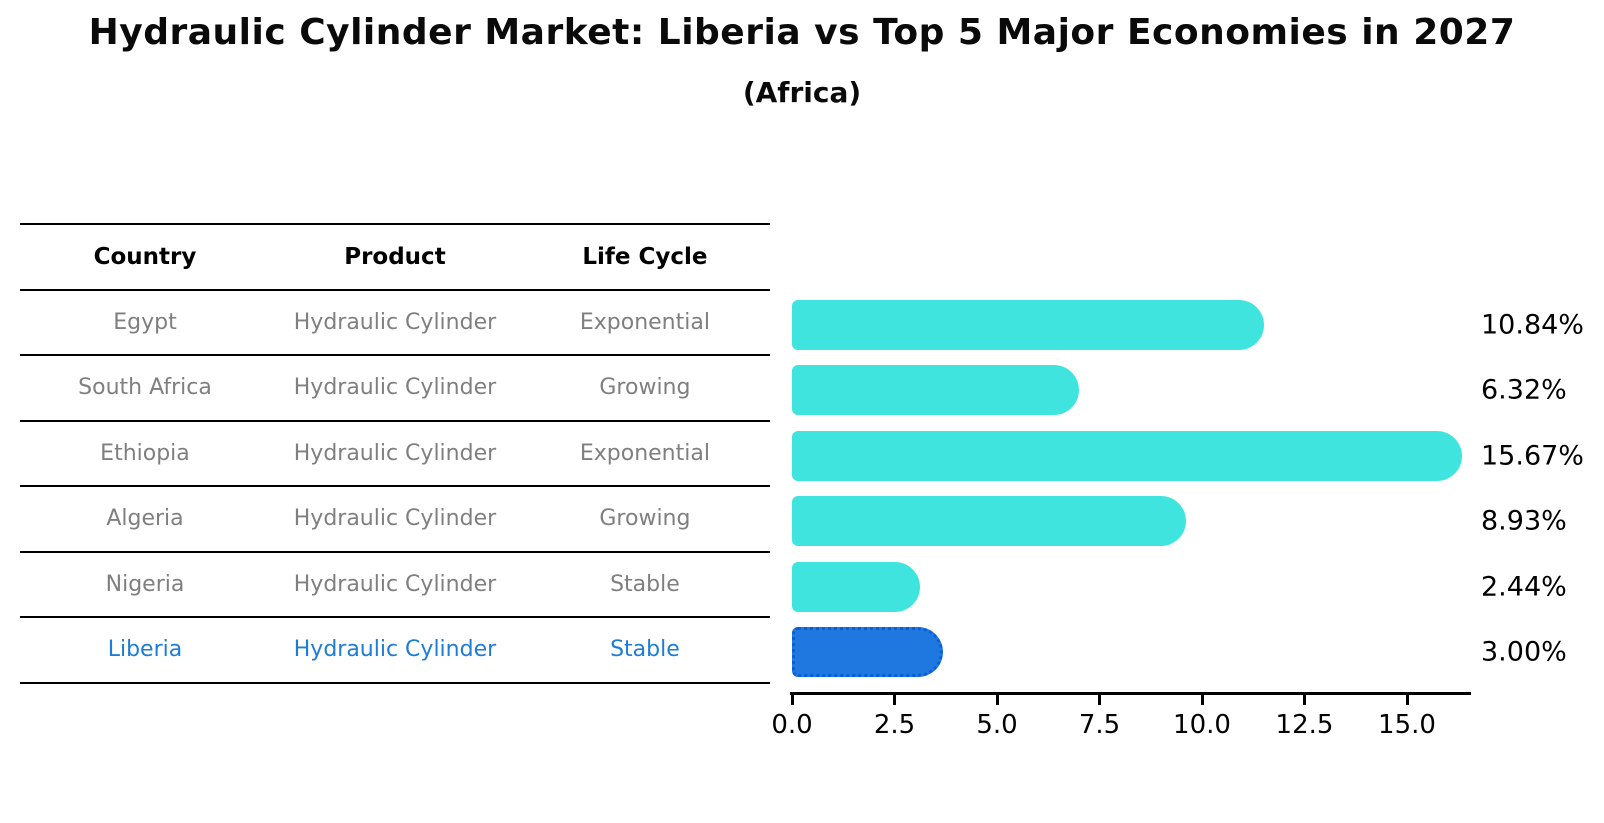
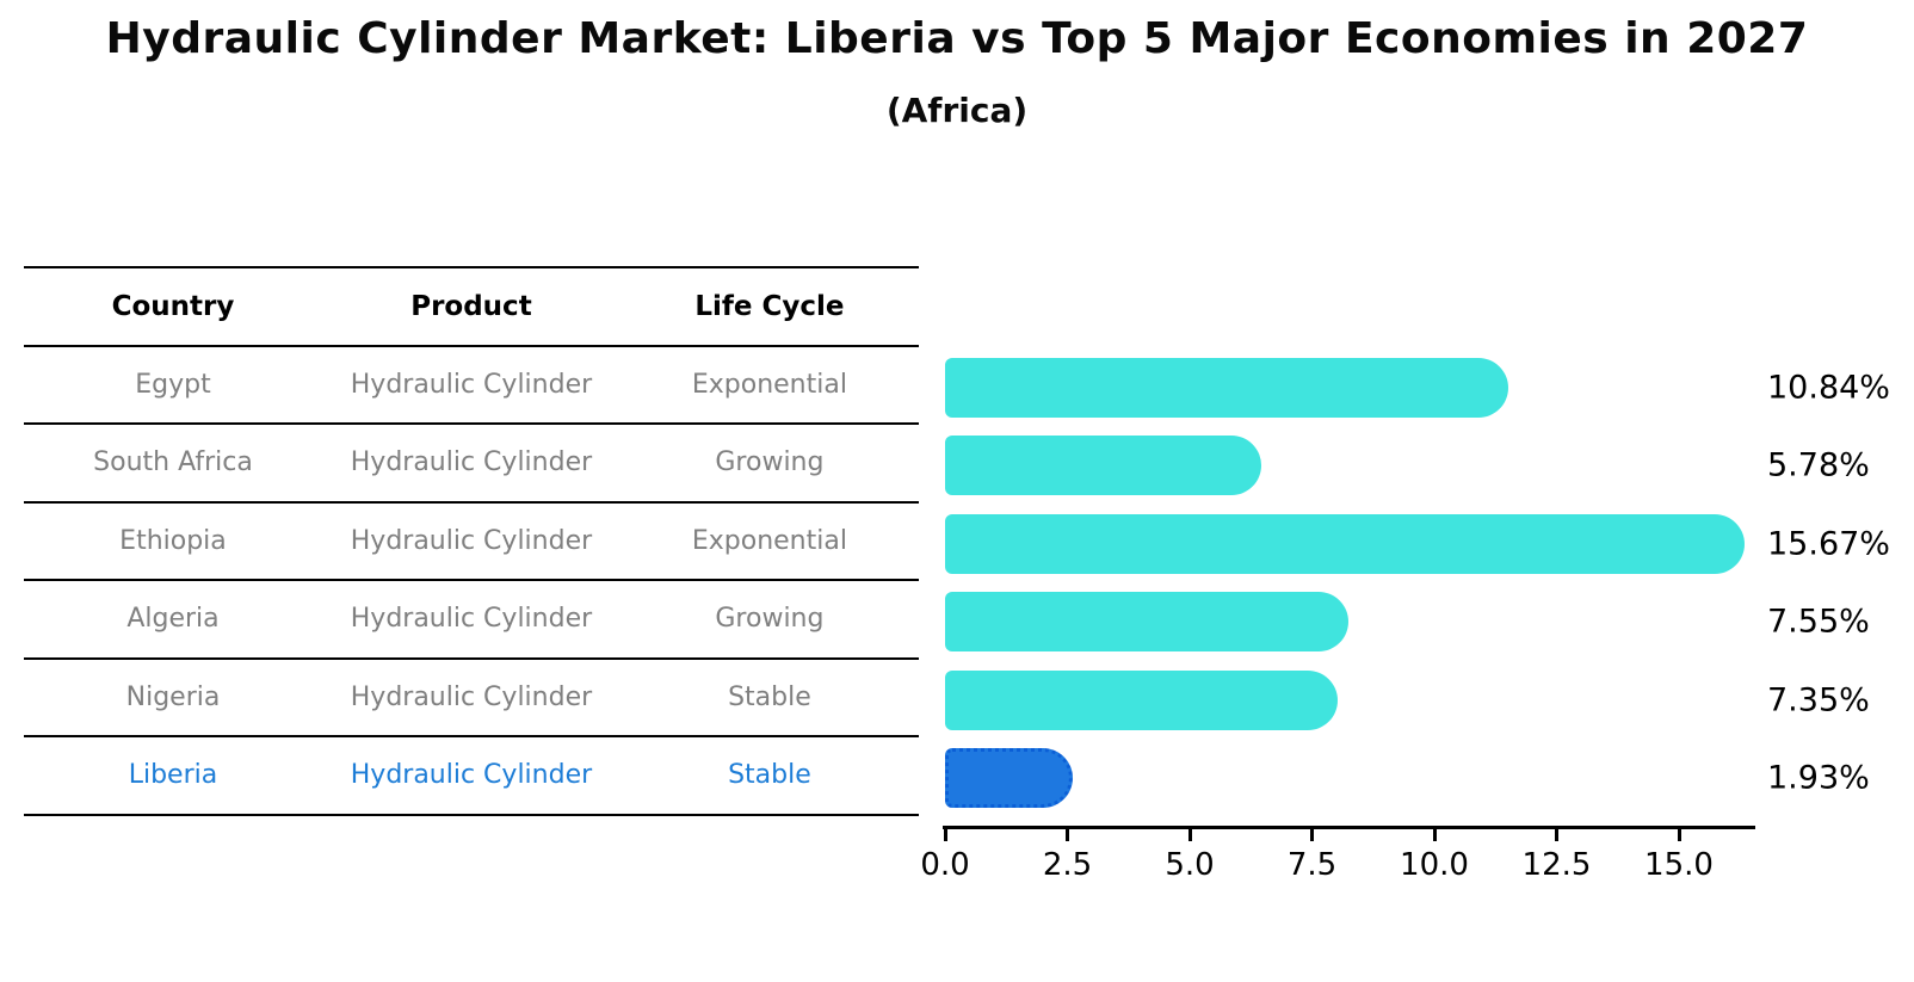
South Africa: 6.32% -> 5.78%
Algeria: 8.93% -> 7.55%
Nigeria: 2.44% -> 7.35%
Liberia: 3.00% -> 1.93%
